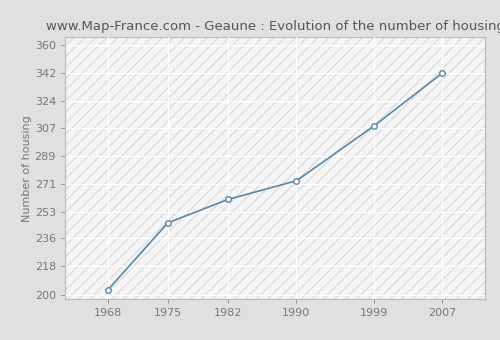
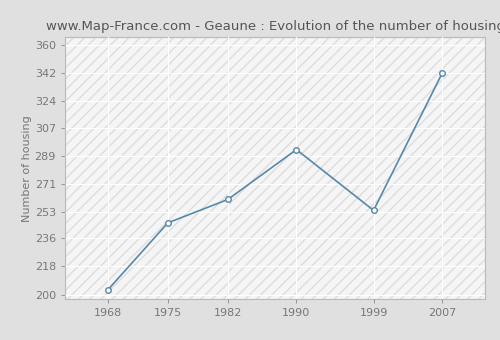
1990: 273 -> 293
1999: 308 -> 254
